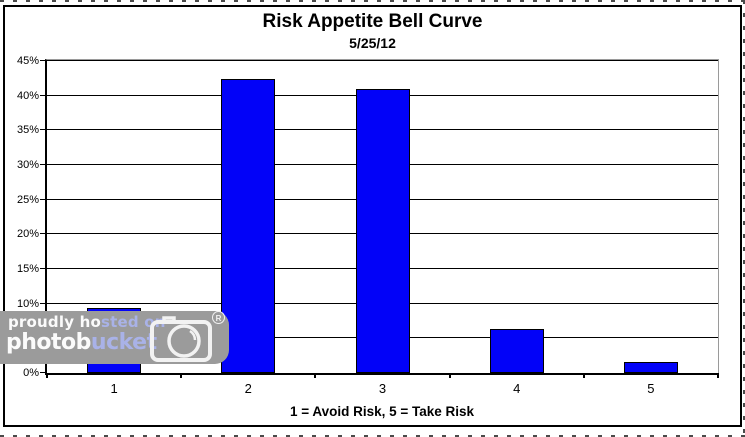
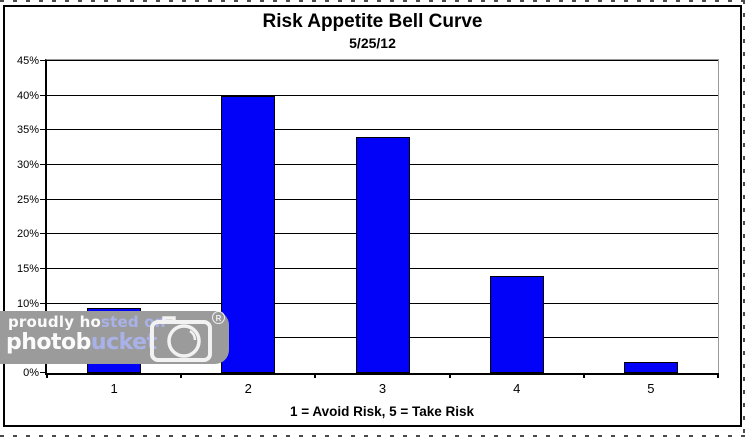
2: 42% -> 40%
3: 41% -> 34%
4: 6% -> 14%
